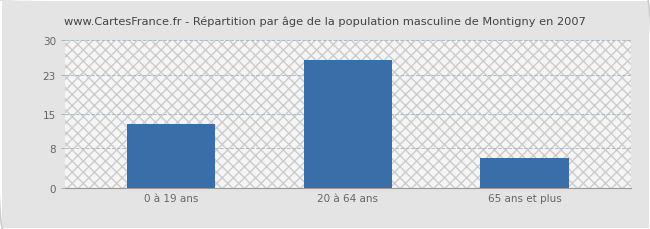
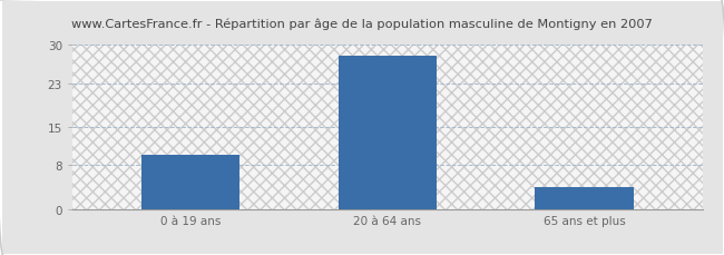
0 à 19 ans: 13 -> 10
20 à 64 ans: 26 -> 28
65 ans et plus: 6 -> 4
